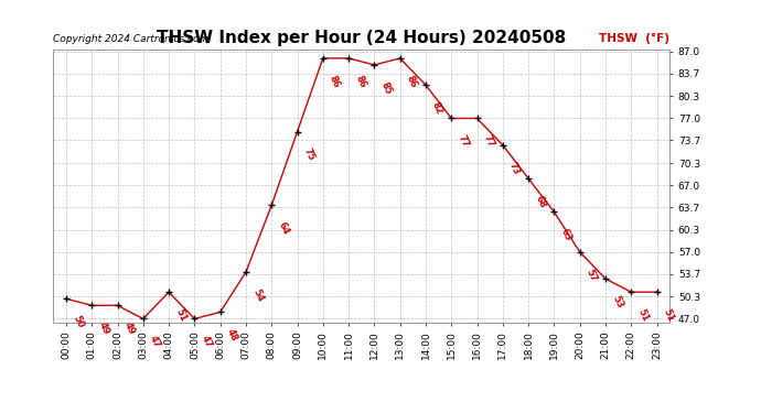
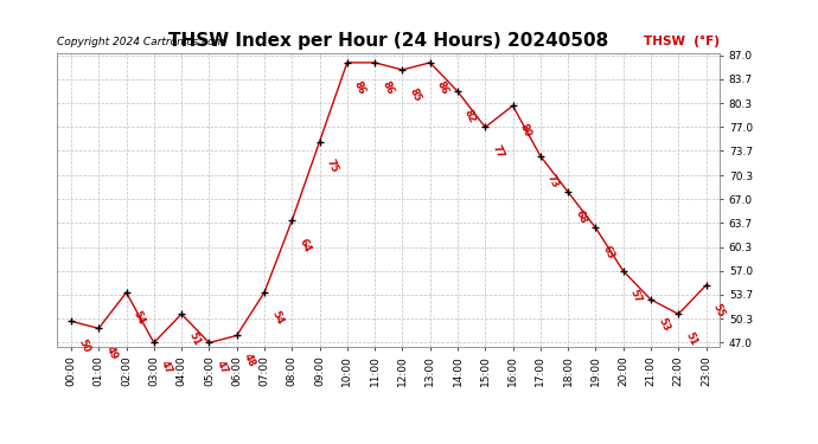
02:00: 49 -> 54
16:00: 77 -> 80
23:00: 51 -> 55
